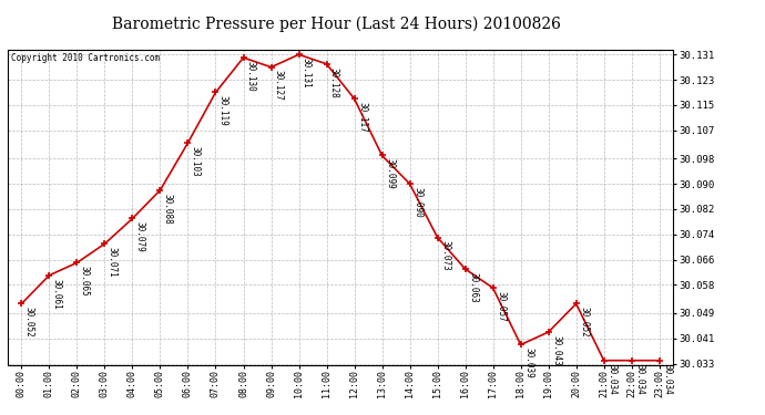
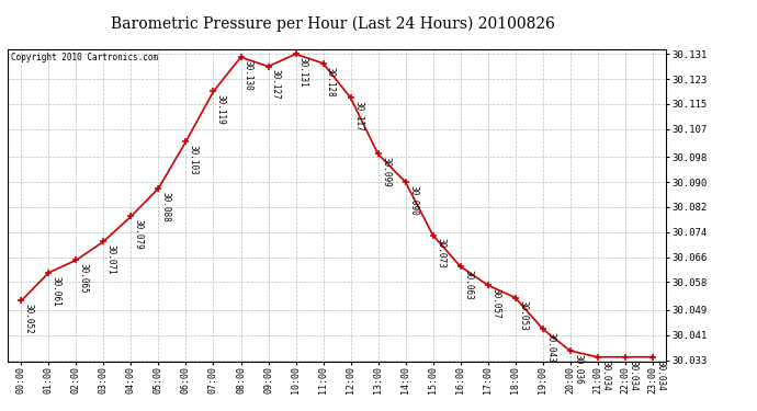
18:00: 30.039 -> 30.053
20:00: 30.052 -> 30.036
